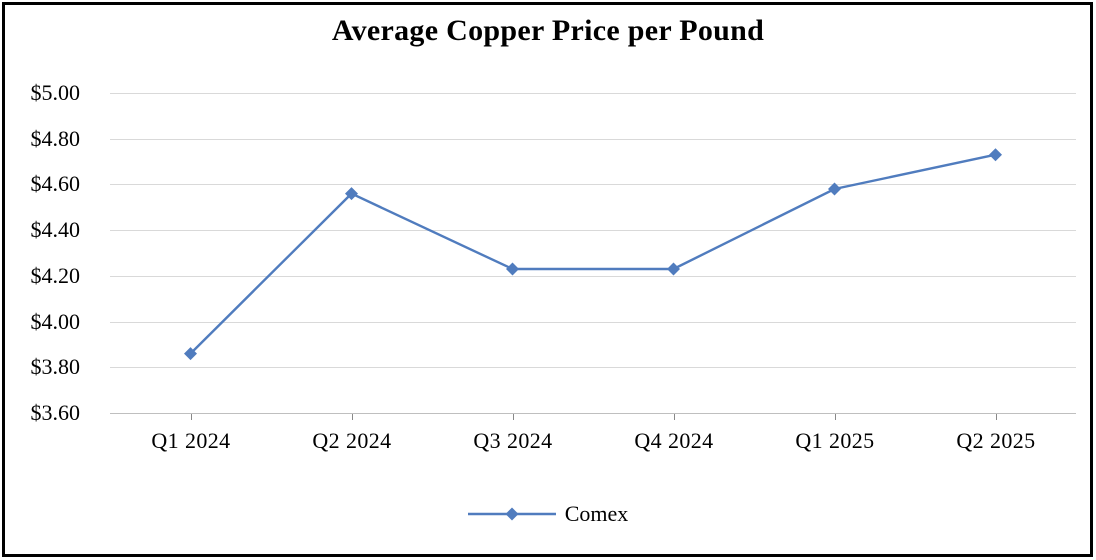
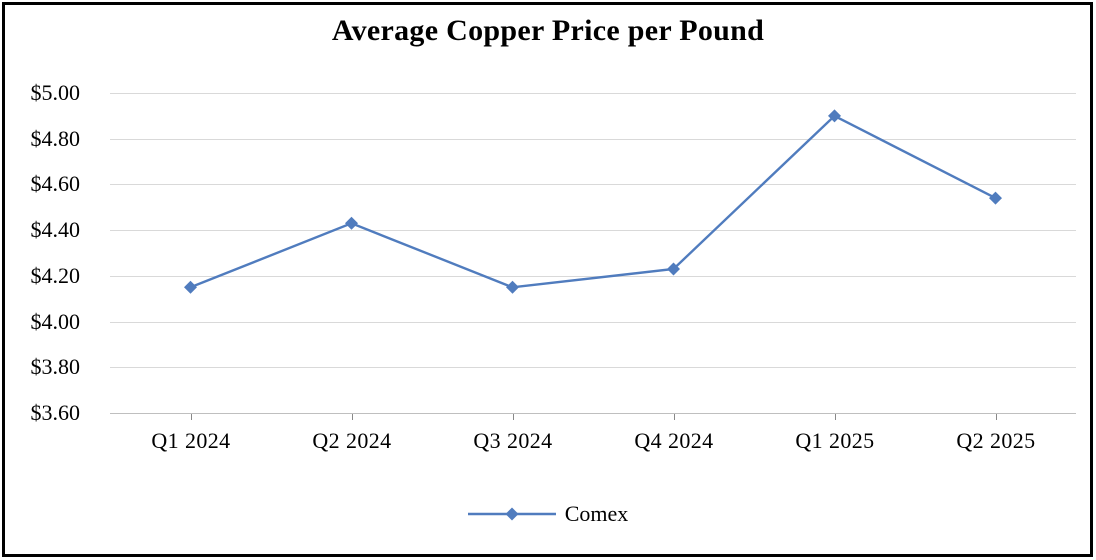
Q1 2024: $3.86 -> $4.15
Q2 2024: $4.56 -> $4.43
Q3 2024: $4.23 -> $4.15
Q1 2025: $4.58 -> $4.90
Q2 2025: $4.73 -> $4.54
